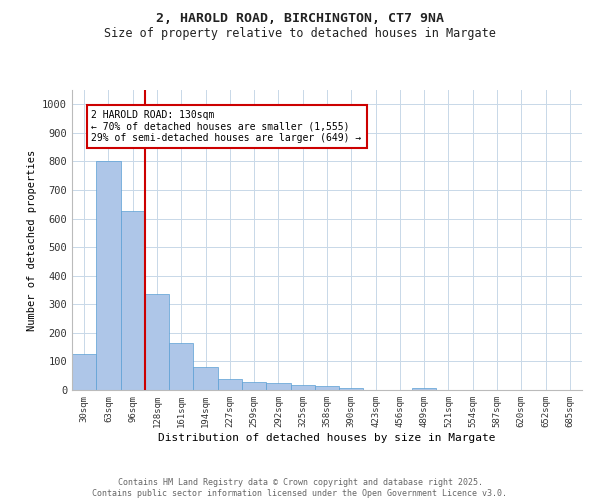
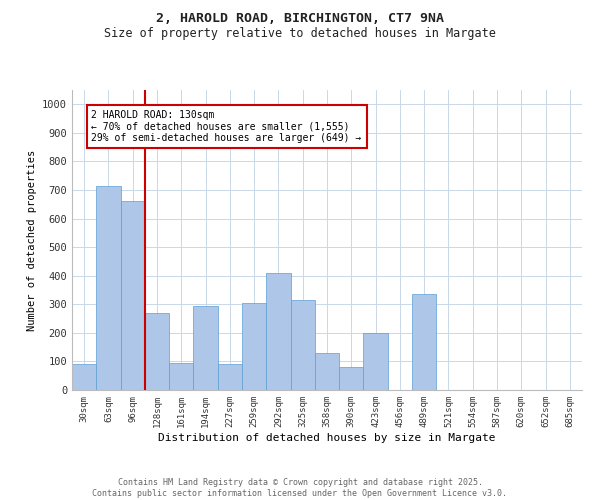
30sqm: 125 -> 90
63sqm: 800 -> 715
96sqm: 625 -> 660
128sqm: 335 -> 270
161sqm: 165 -> 95
194sqm: 80 -> 295
227sqm: 40 -> 90
259sqm: 27 -> 305
292sqm: 25 -> 410
325sqm: 18 -> 315
358sqm: 13 -> 130
390sqm: 6 -> 80
423sqm: 1 -> 200
489sqm: 8 -> 335
